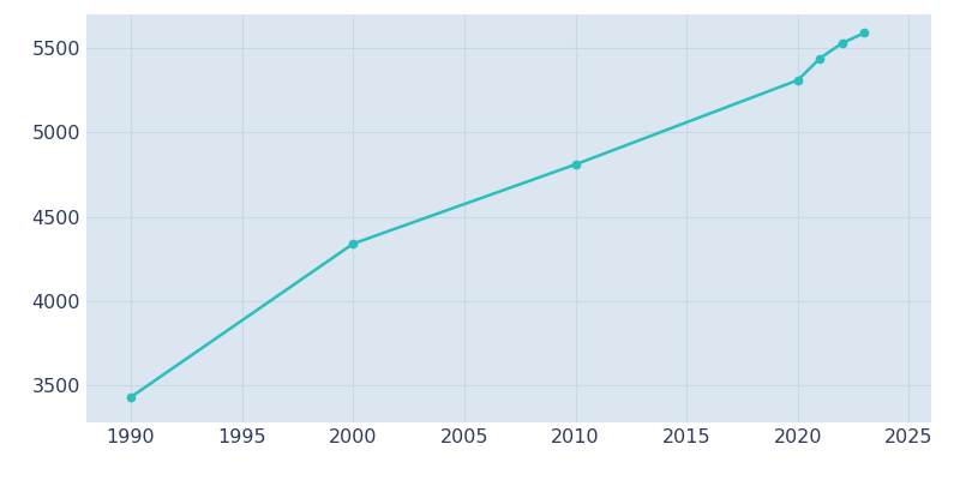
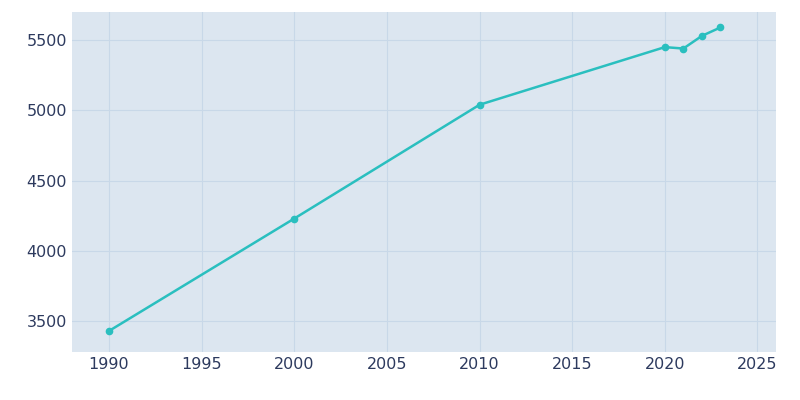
2000: 4340 -> 4230
2010: 4810 -> 5040
2020: 5310 -> 5450
